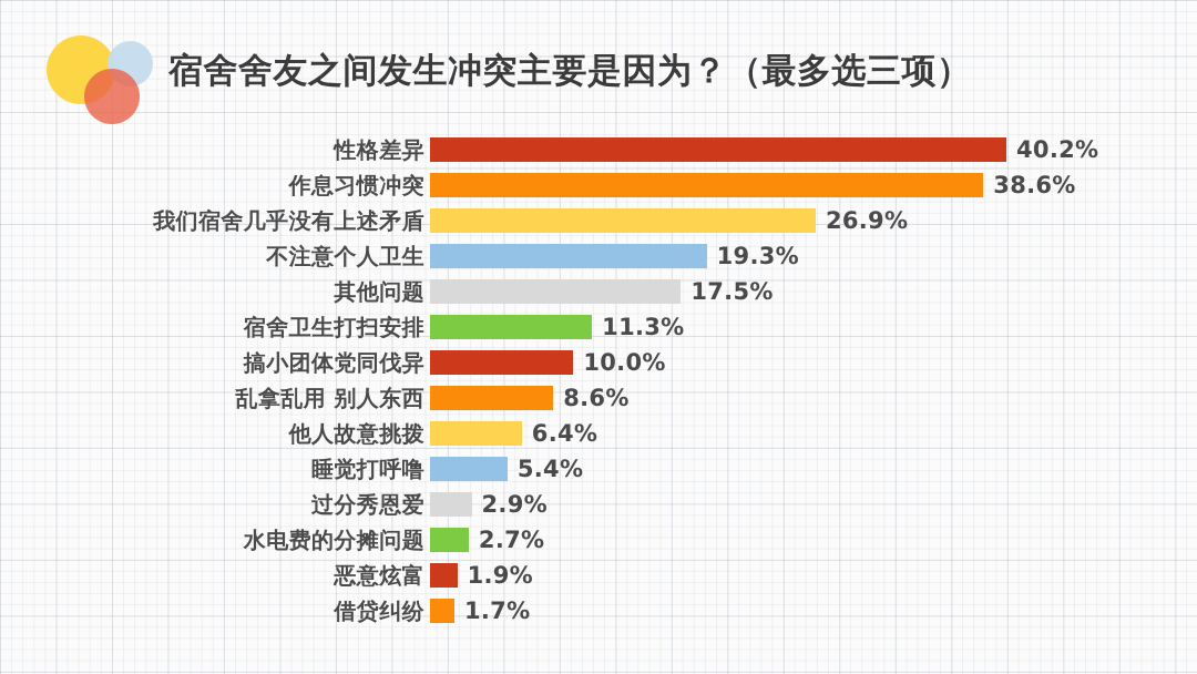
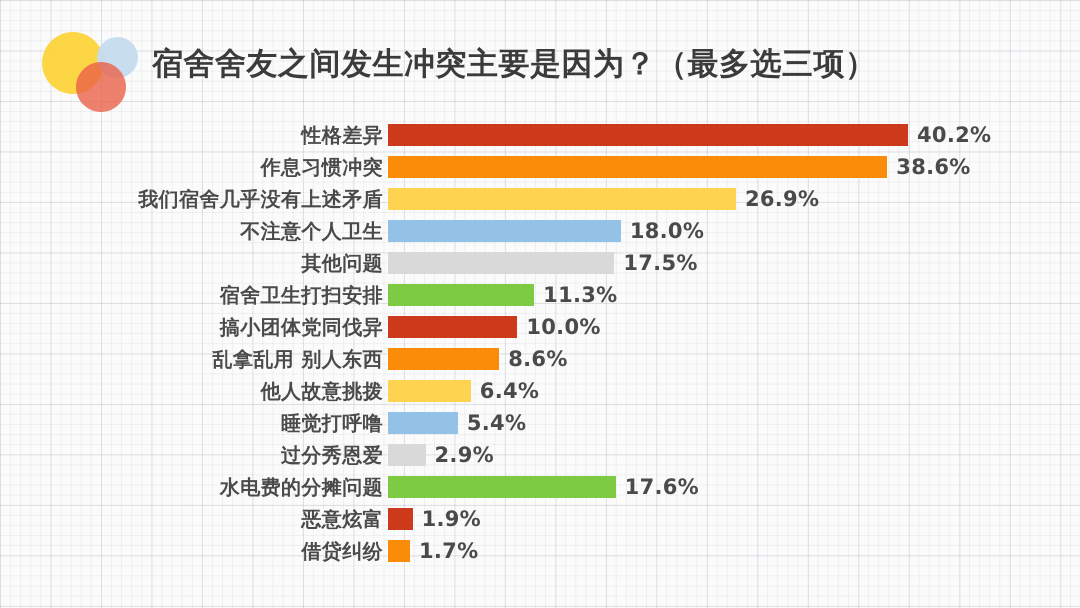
不注意个人卫生: 19.3% -> 18.0%
水电费的分摊问题: 2.7% -> 17.6%
